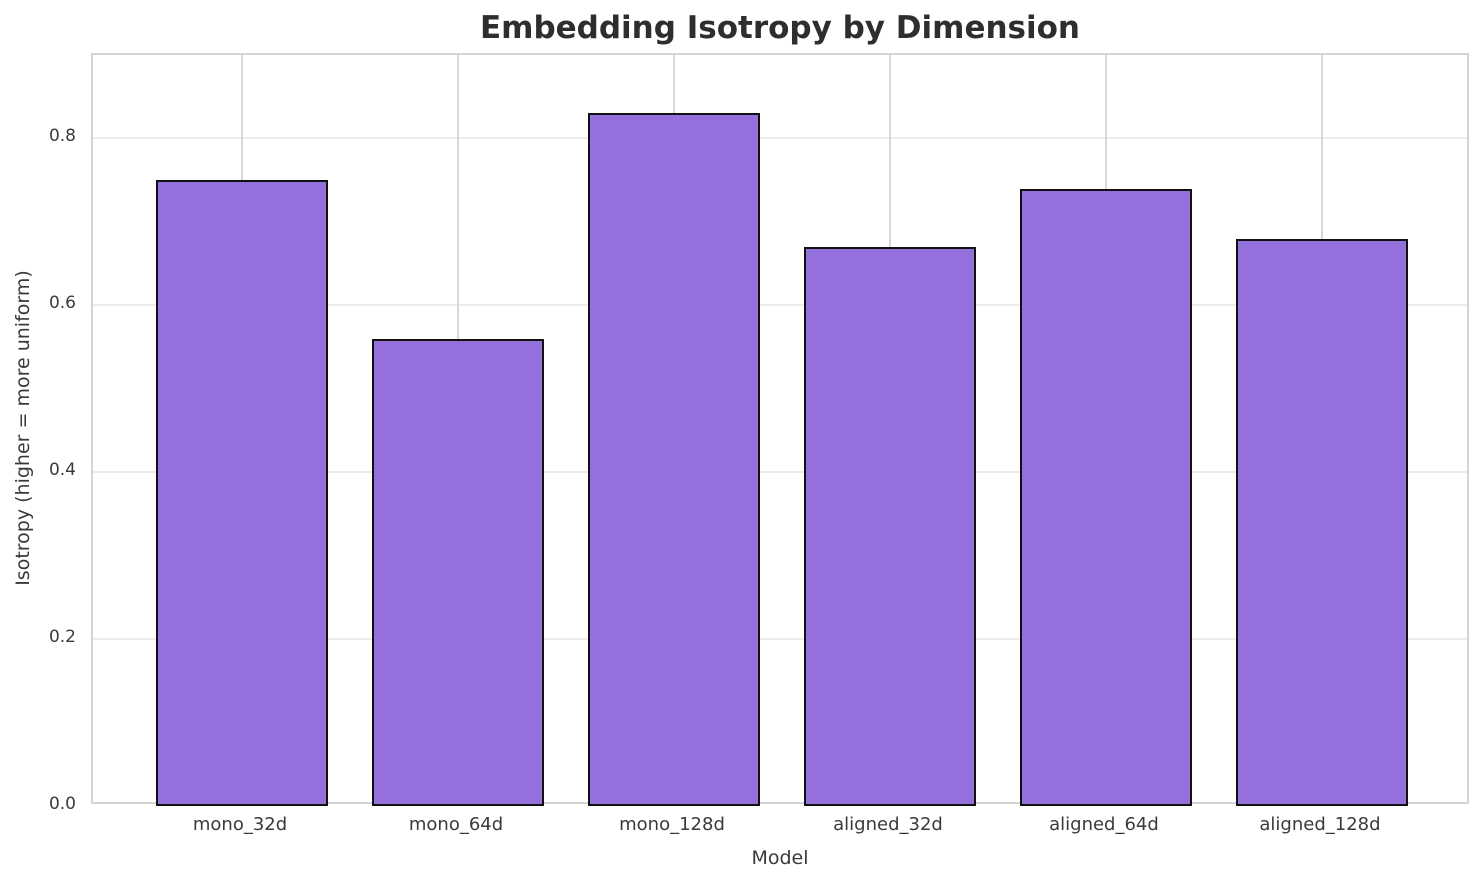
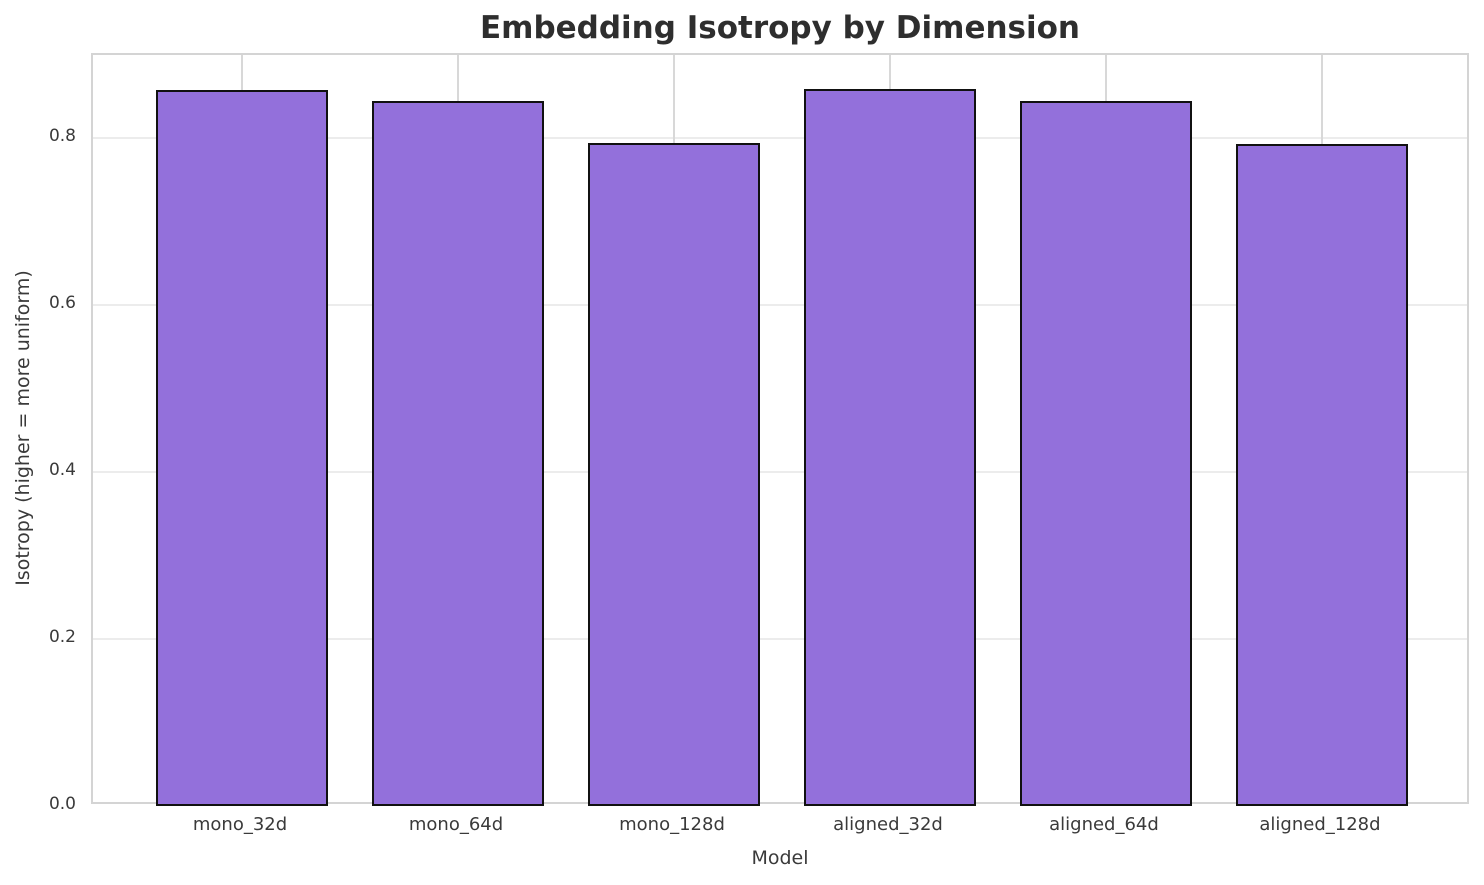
mono_32d: 0.75 -> 0.86
mono_64d: 0.56 -> 0.84
mono_128d: 0.83 -> 0.79
aligned_32d: 0.67 -> 0.86
aligned_64d: 0.74 -> 0.84
aligned_128d: 0.68 -> 0.79
